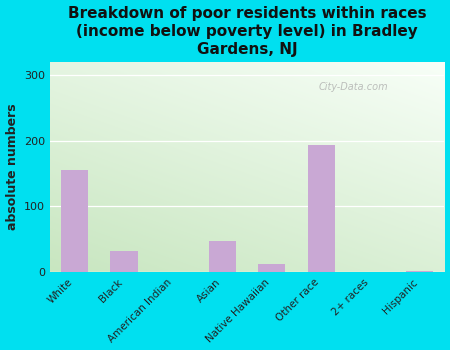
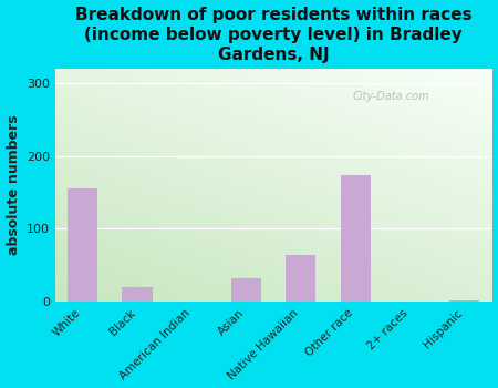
Black: 33 -> 20
Asian: 47 -> 32
Native Hawaiian: 13 -> 64
Other race: 193 -> 174
